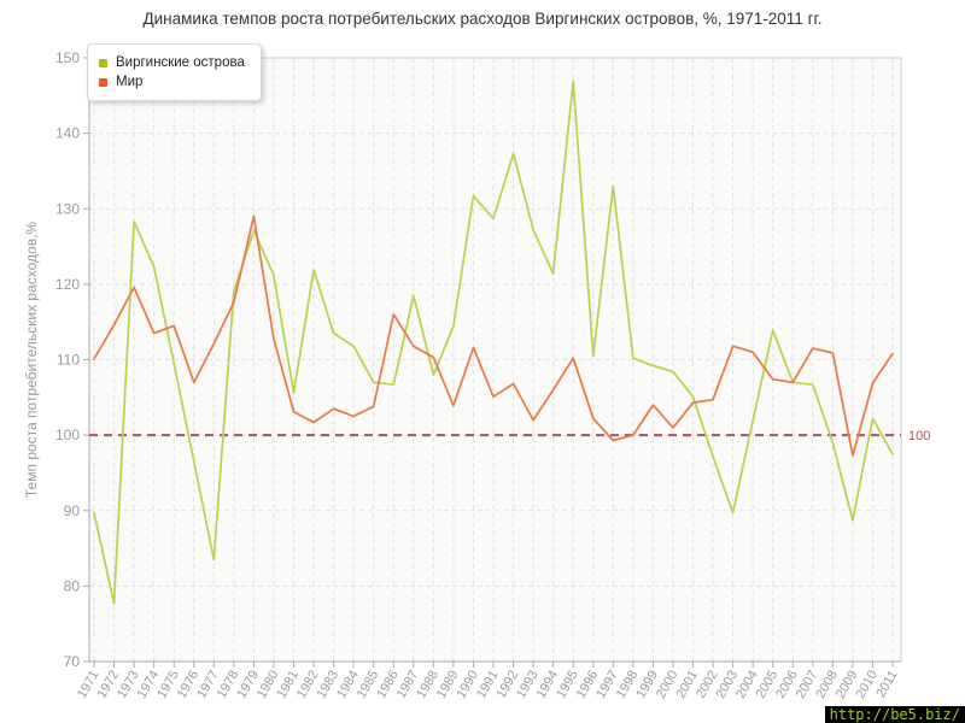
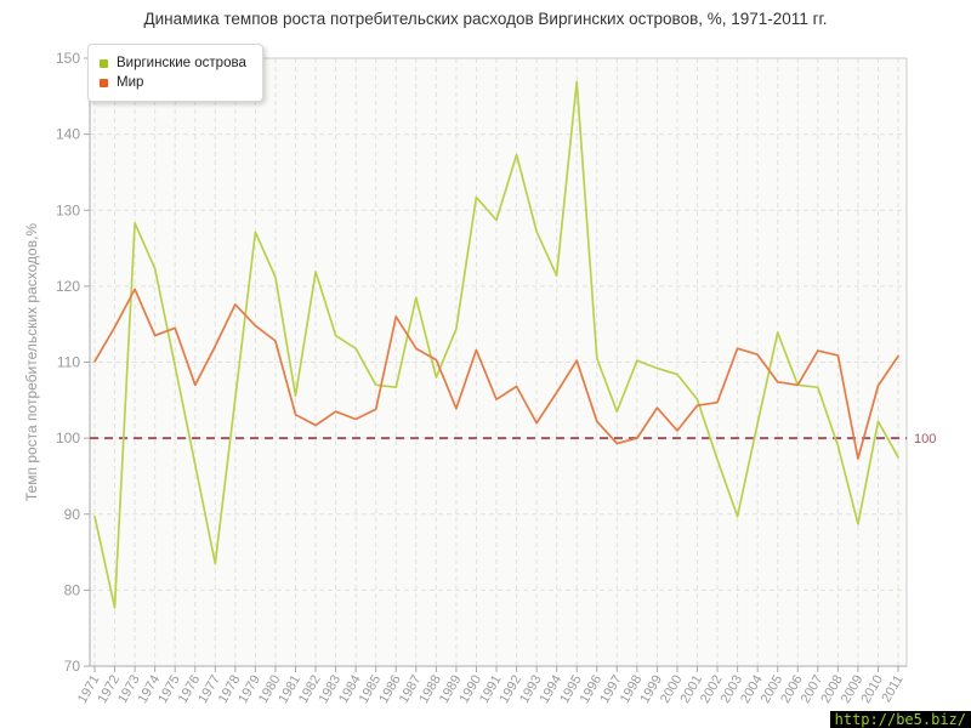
Виргинские острова/1978: 119 -> 105
Мир/1979: 129 -> 115
Виргинские острова/1997: 133 -> 104
